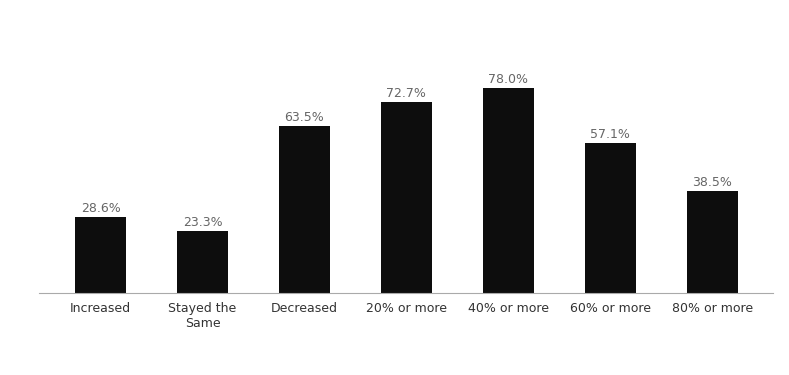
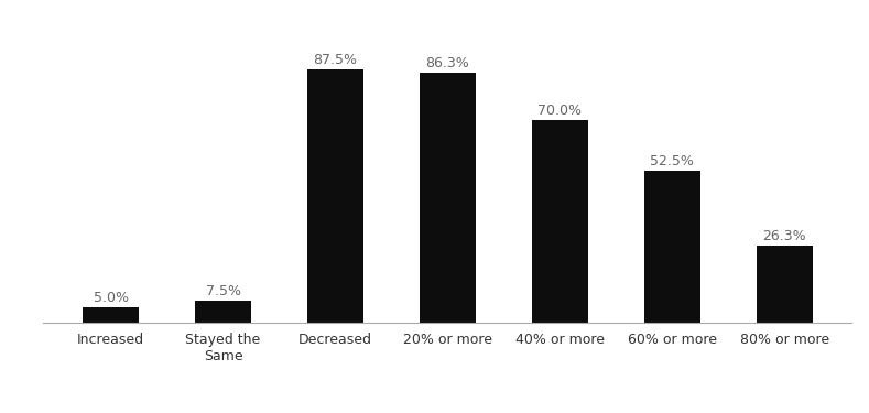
Increased: 28.6% -> 5.0%
Stayed the Same: 23.3% -> 7.5%
Decreased: 63.5% -> 87.5%
20% or more: 72.7% -> 86.3%
40% or more: 78.0% -> 70.0%
60% or more: 57.1% -> 52.5%
80% or more: 38.5% -> 26.3%
